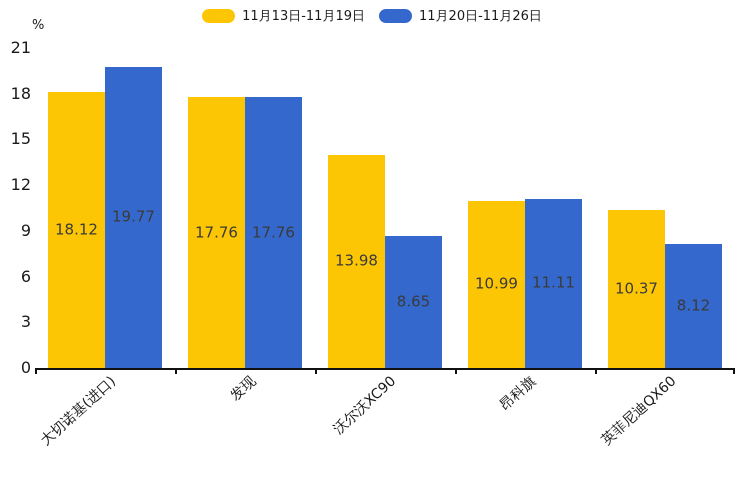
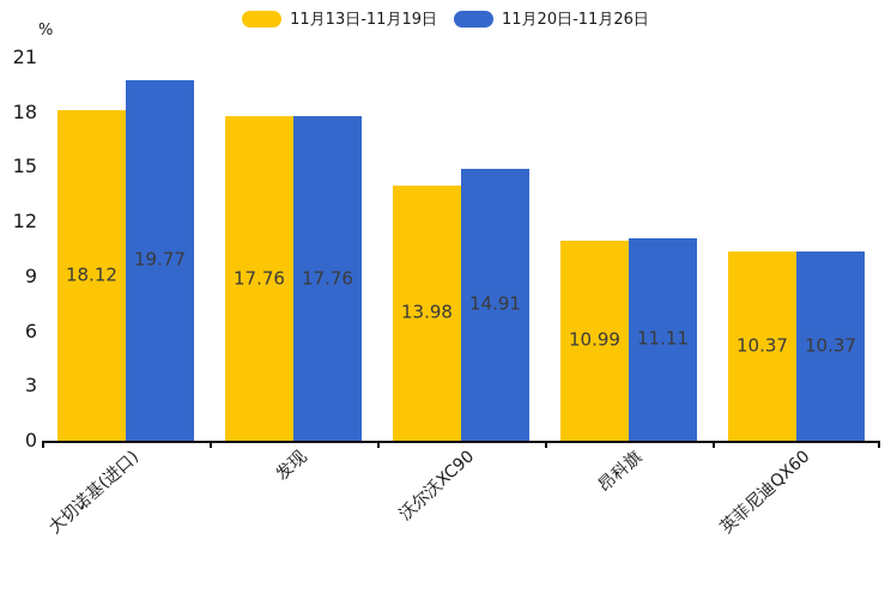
11月20日-11月26日/沃尔沃XC90: 8.65 -> 14.91
11月20日-11月26日/英菲尼迪QX60: 8.12 -> 10.37
